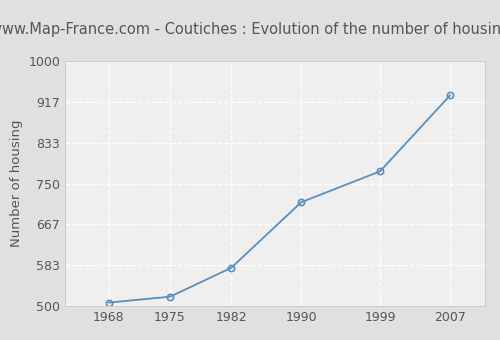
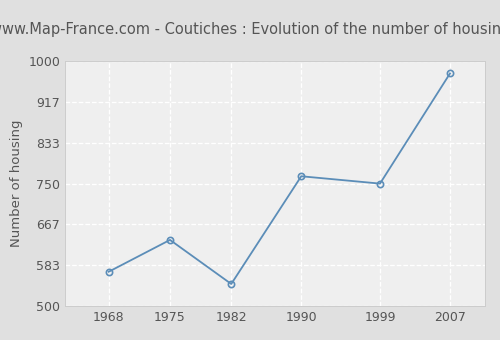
1968: 507 -> 570
1975: 519 -> 635
1982: 578 -> 545
1990: 712 -> 765
1999: 775 -> 750
2007: 930 -> 975
